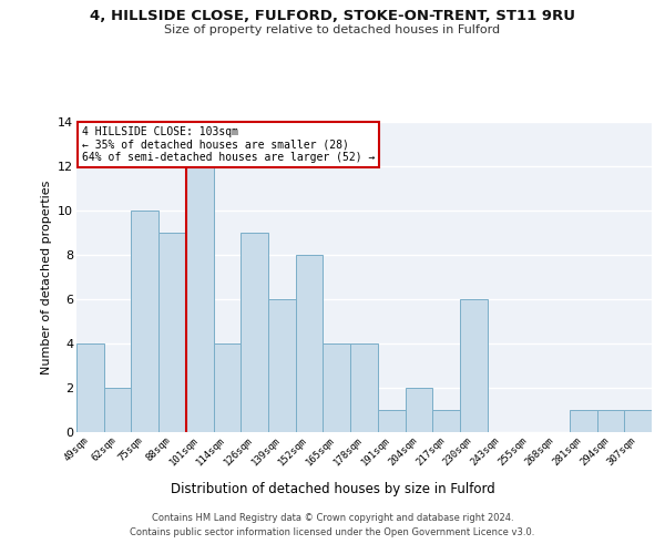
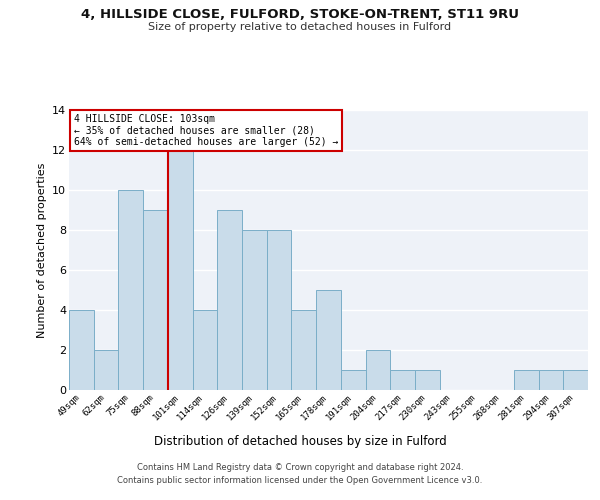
139sqm: 6 -> 8
178sqm: 4 -> 5
230sqm: 6 -> 1
